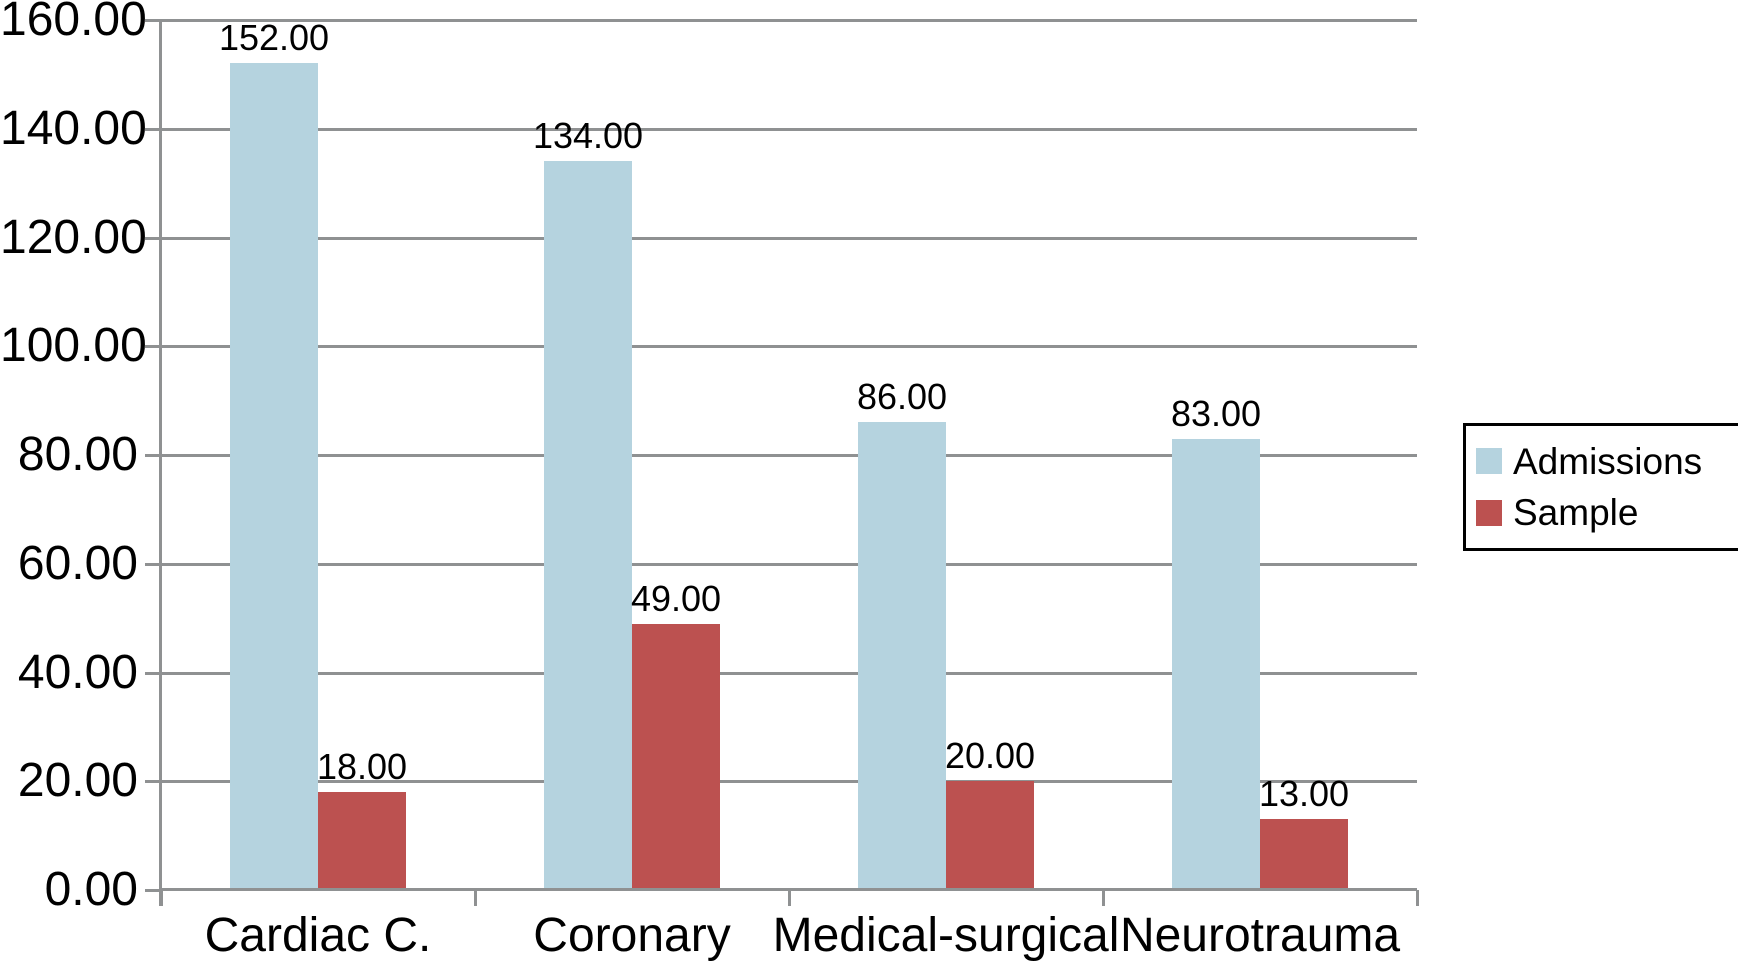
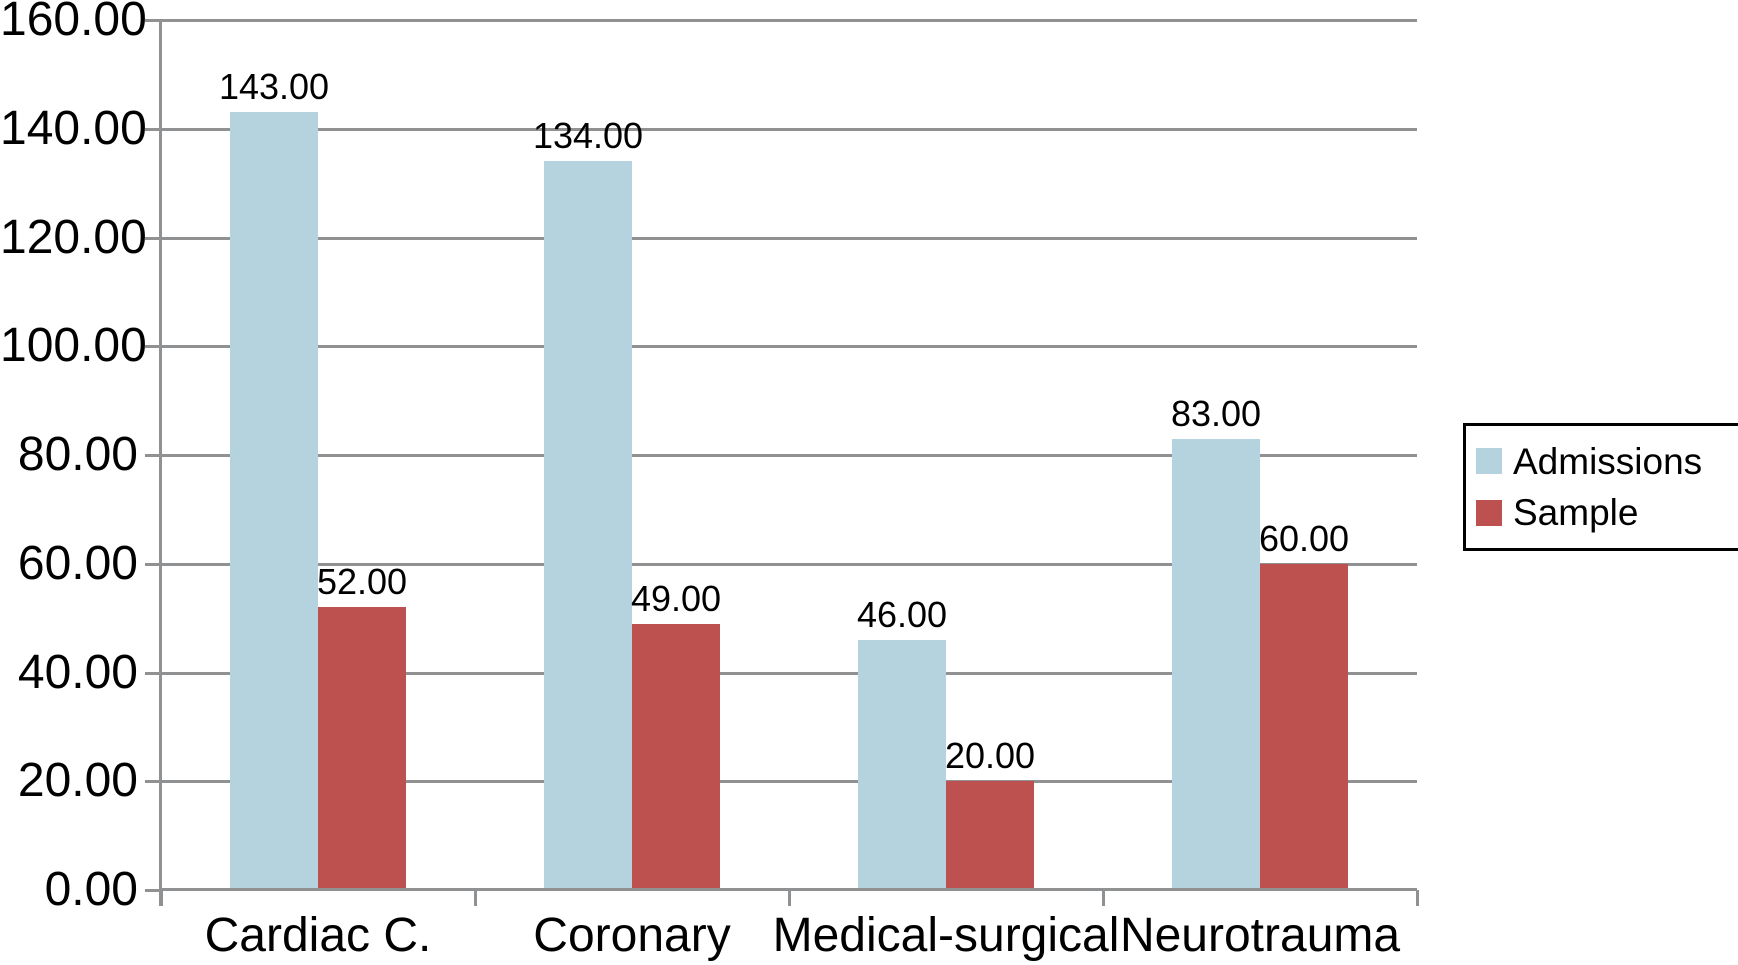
Admissions/Cardiac C.: 152.00 -> 143.00
Sample/Cardiac C.: 18.00 -> 52.00
Admissions/Medical-surgical: 86.00 -> 46.00
Sample/Neurotrauma: 13.00 -> 60.00
